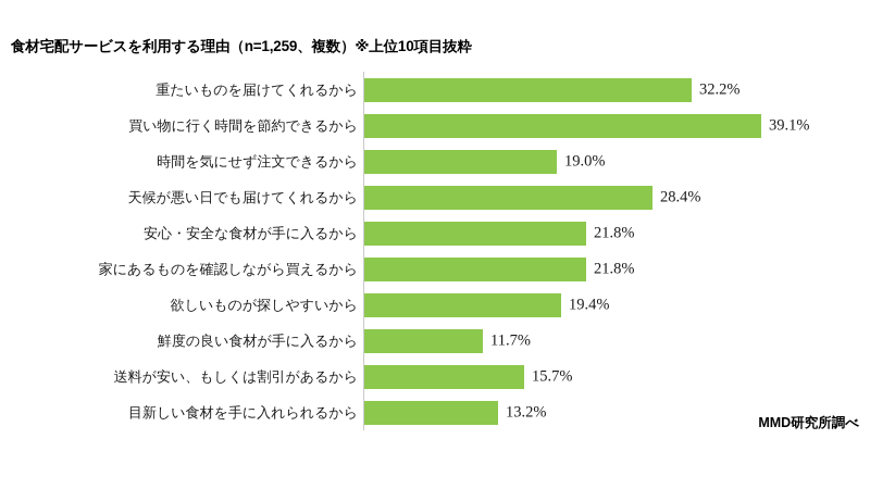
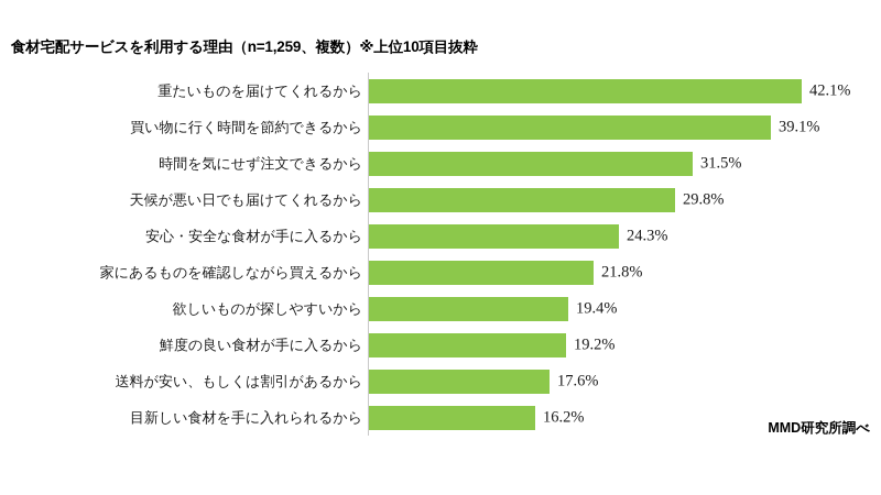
重たいものを届けてくれるから: 32.2% -> 42.1%
時間を気にせず注文できるから: 19.0% -> 31.5%
天候が悪い日でも届けてくれるから: 28.4% -> 29.8%
安心・安全な食材が手に入るから: 21.8% -> 24.3%
鮮度の良い食材が手に入るから: 11.7% -> 19.2%
送料が安い、もしくは割引があるから: 15.7% -> 17.6%
目新しい食材を手に入れられるから: 13.2% -> 16.2%
